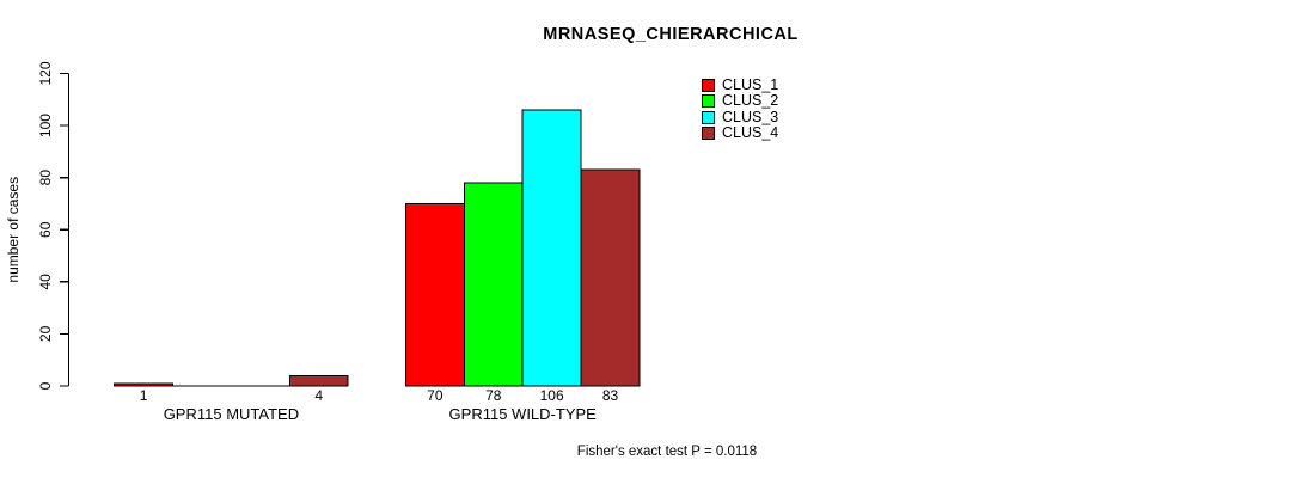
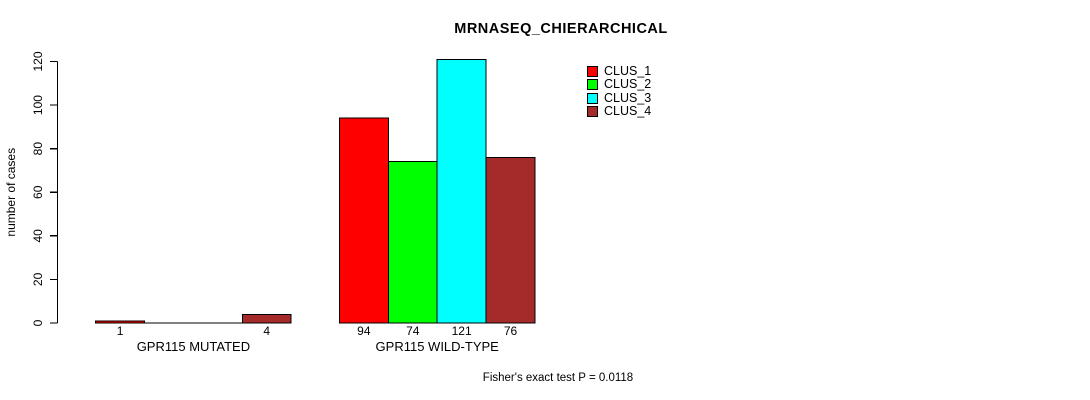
CLUS_1/GPR115 WILD-TYPE: 70 -> 94
CLUS_2/GPR115 WILD-TYPE: 78 -> 74
CLUS_3/GPR115 WILD-TYPE: 106 -> 121
CLUS_4/GPR115 WILD-TYPE: 83 -> 76
